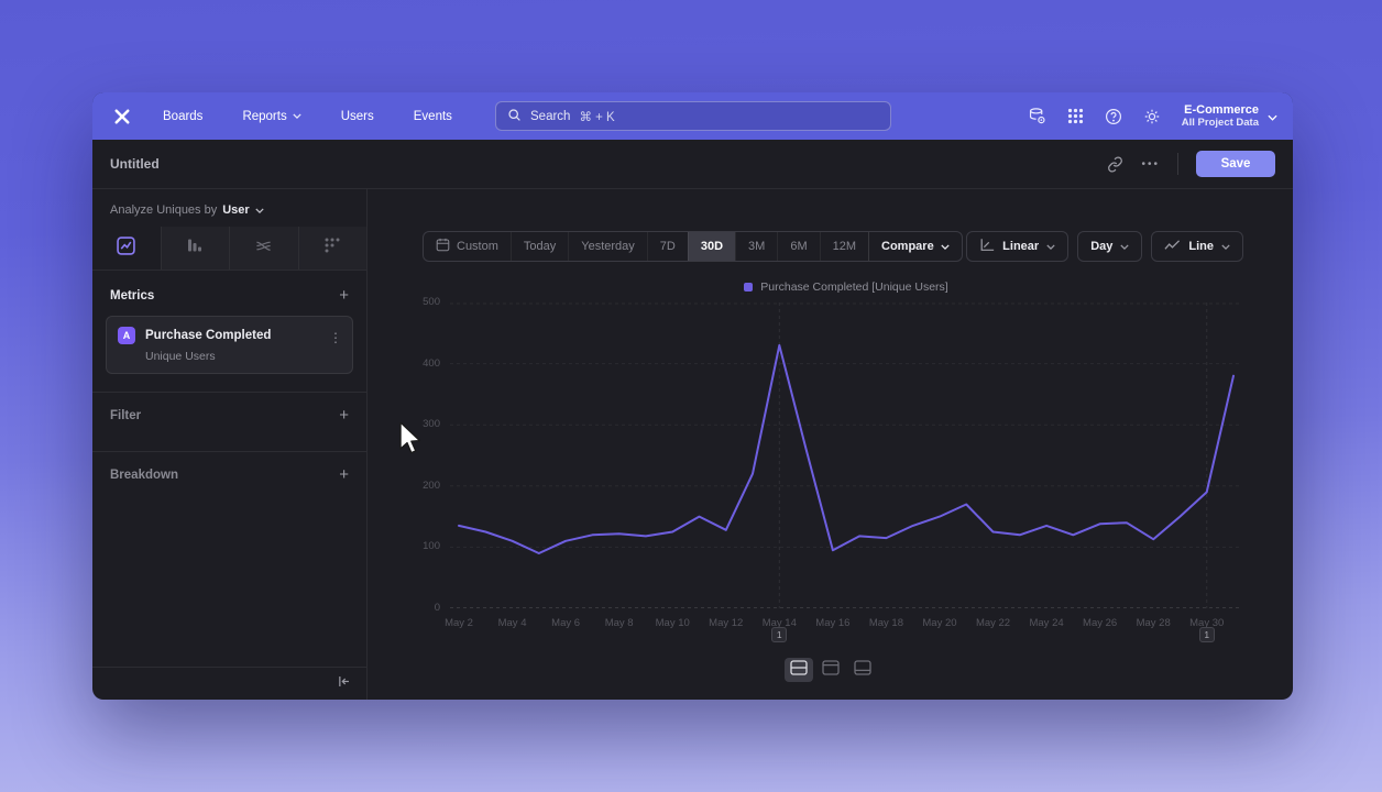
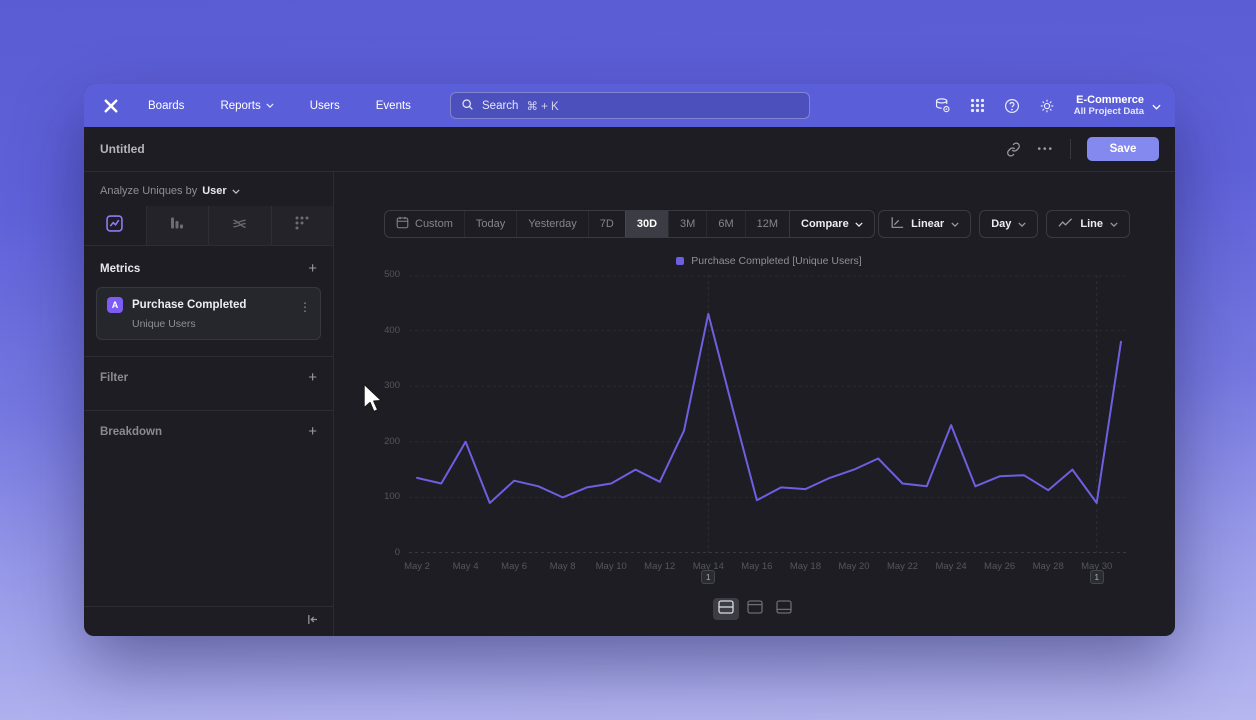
May 4: 110 -> 200
May 6: 110 -> 130
May 8: 120 -> 100
May 24: 140 -> 230
May 30: 190 -> 90
